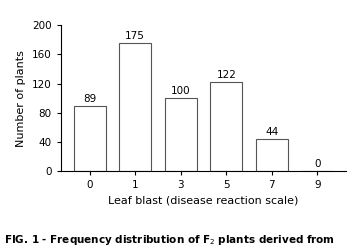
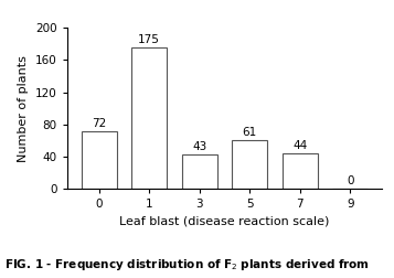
0: 89 -> 72
3: 100 -> 43
5: 122 -> 61
